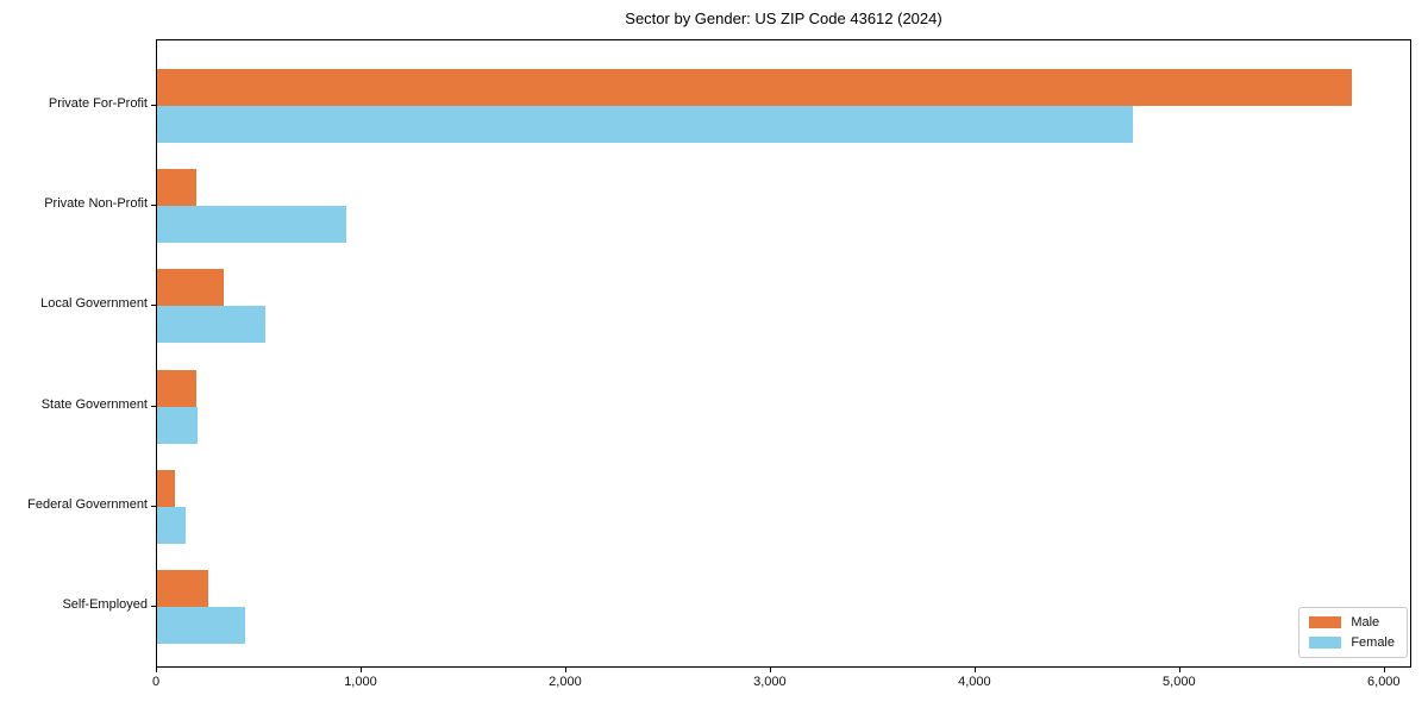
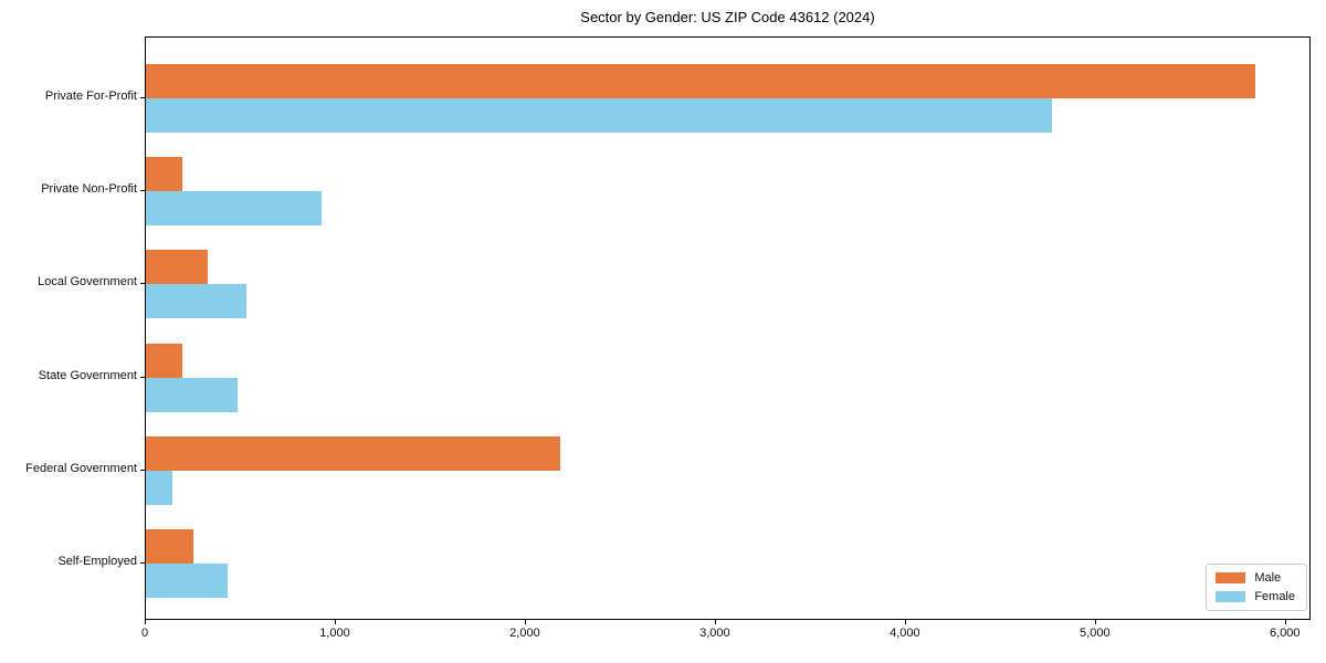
Female/State Government: 200 -> 480
Male/Federal Government: 90 -> 2180
